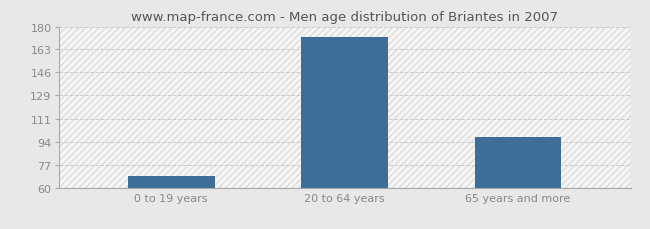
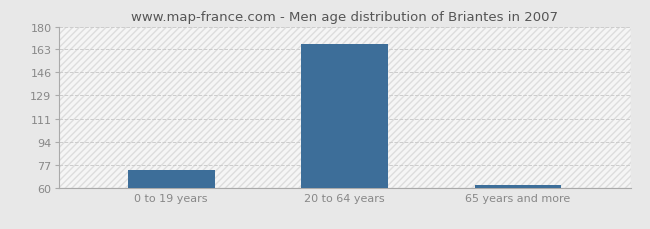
0 to 19 years: 69 -> 73
20 to 64 years: 172 -> 167
65 years and more: 98 -> 62
